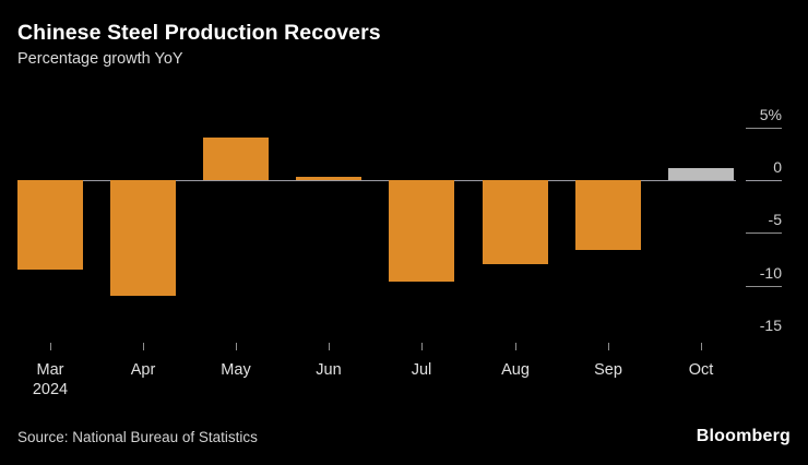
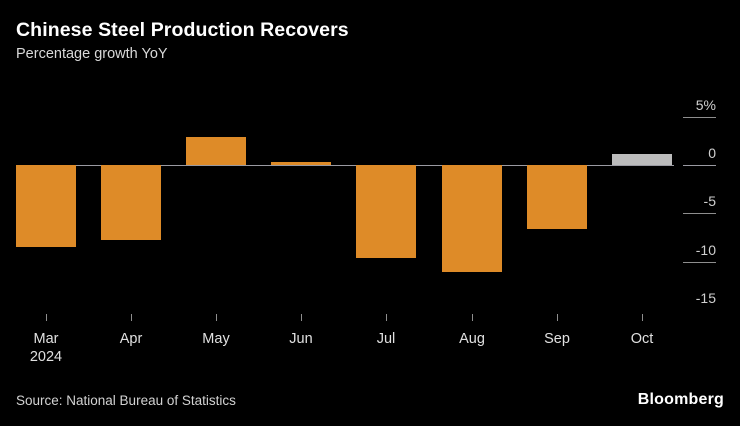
Apr: -11% -> -8%
May: 4% -> 3%
Aug: -8% -> -11%
